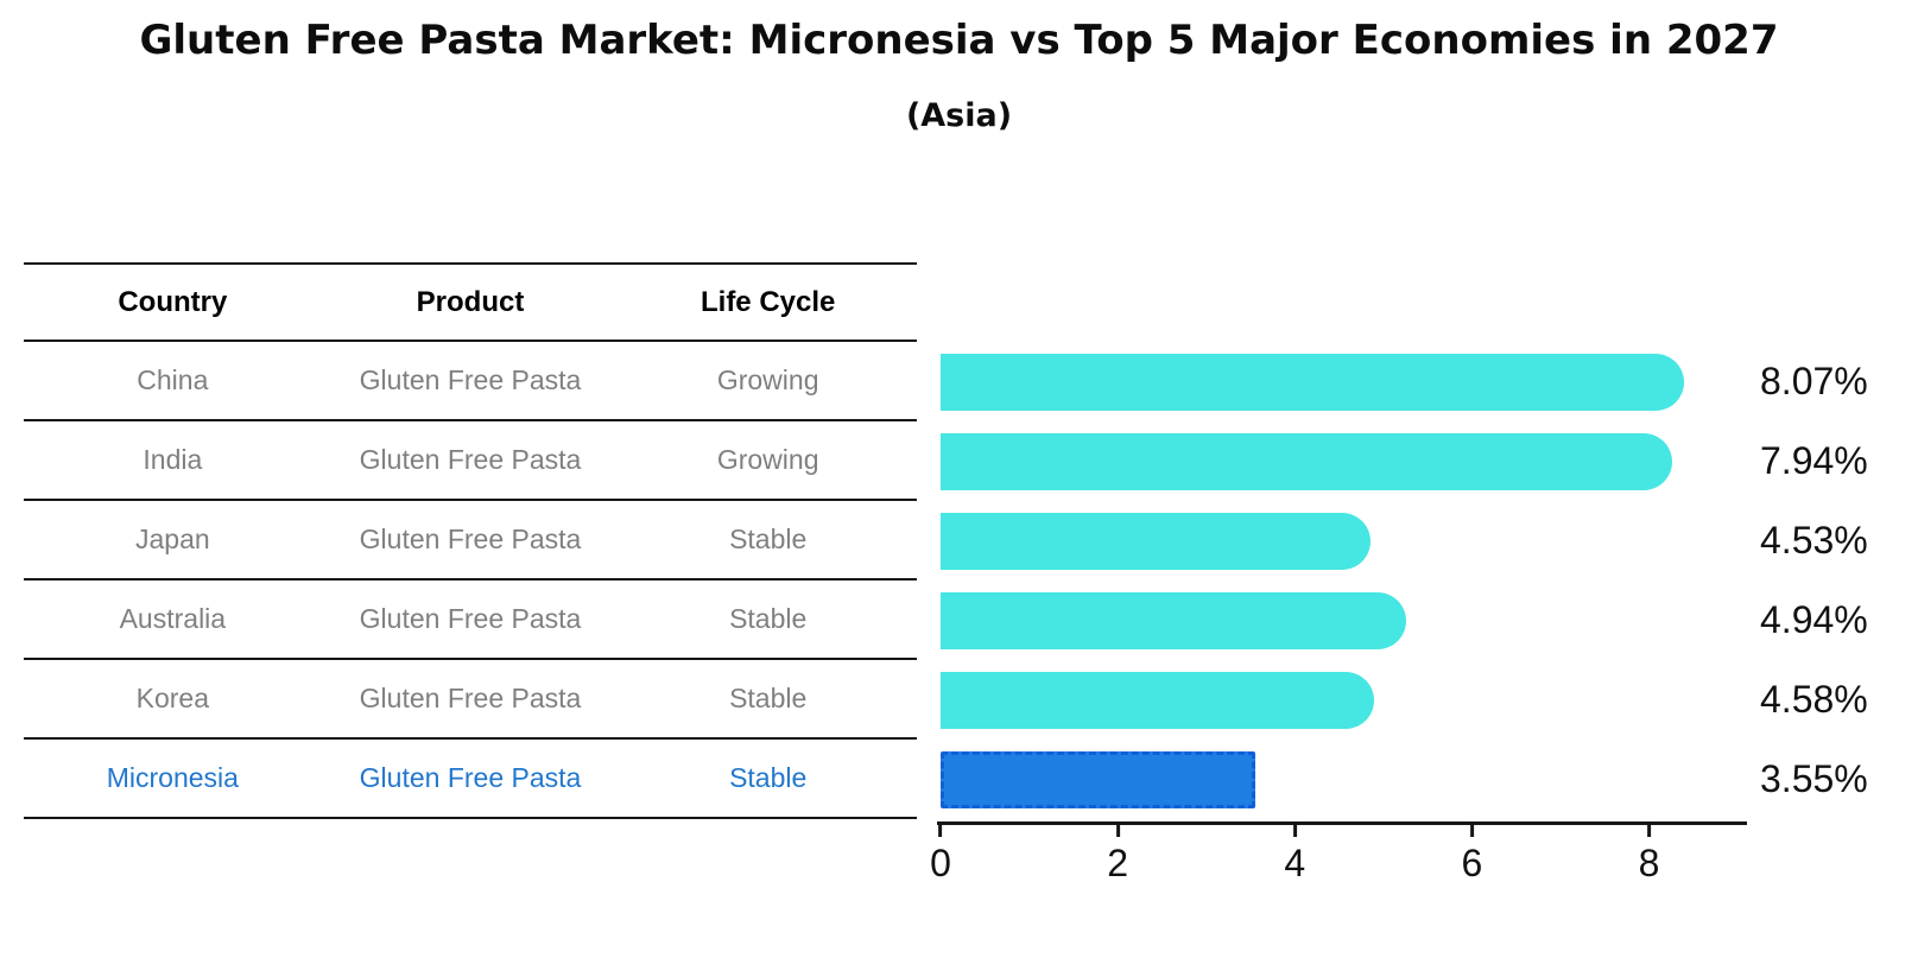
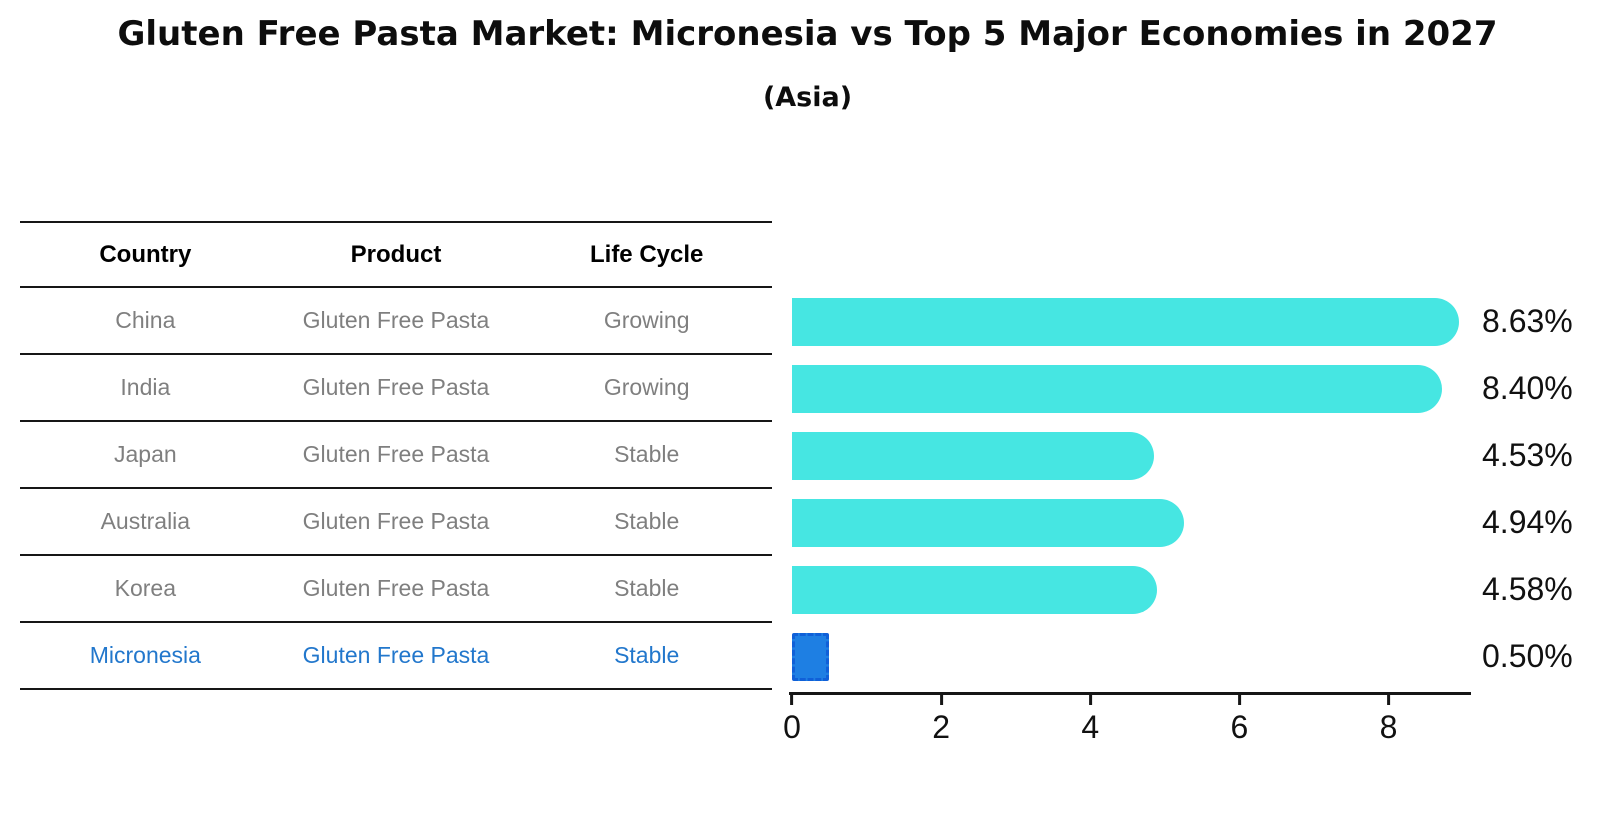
China: 8.07% -> 8.63%
India: 7.94% -> 8.40%
Micronesia: 3.55% -> 0.50%
